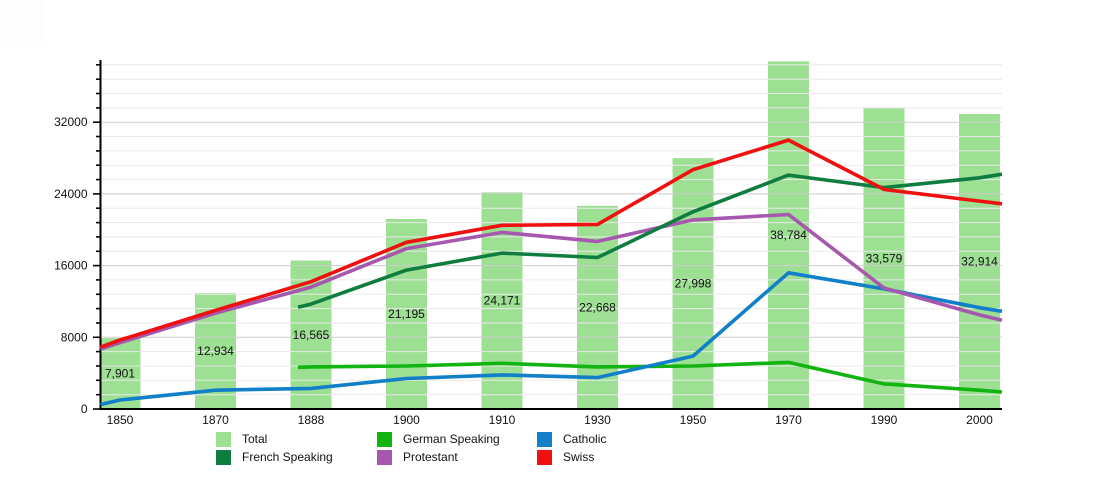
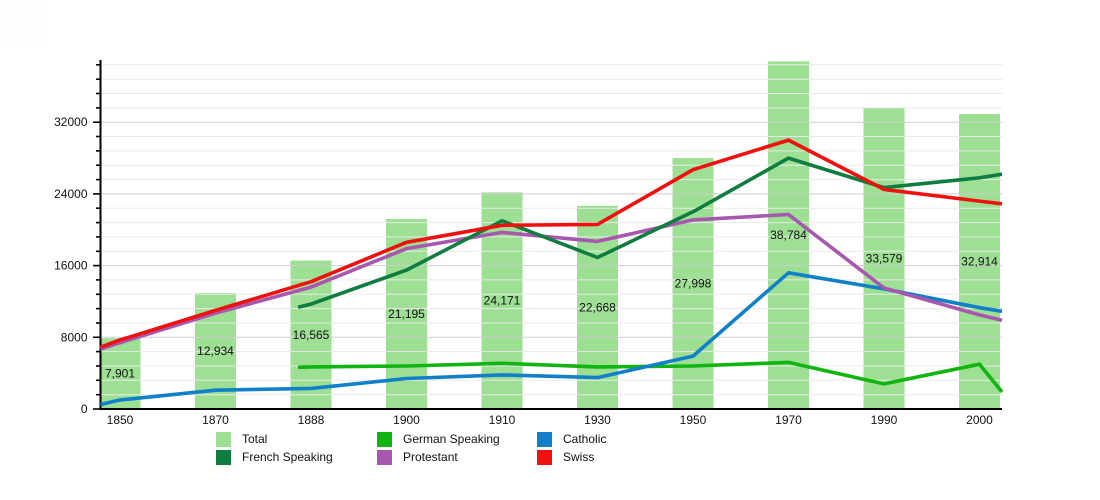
French Speaking/1910: 17000 -> 21000
French Speaking/1970: 26000 -> 28000
German Speaking/2000: 2000 -> 5000
